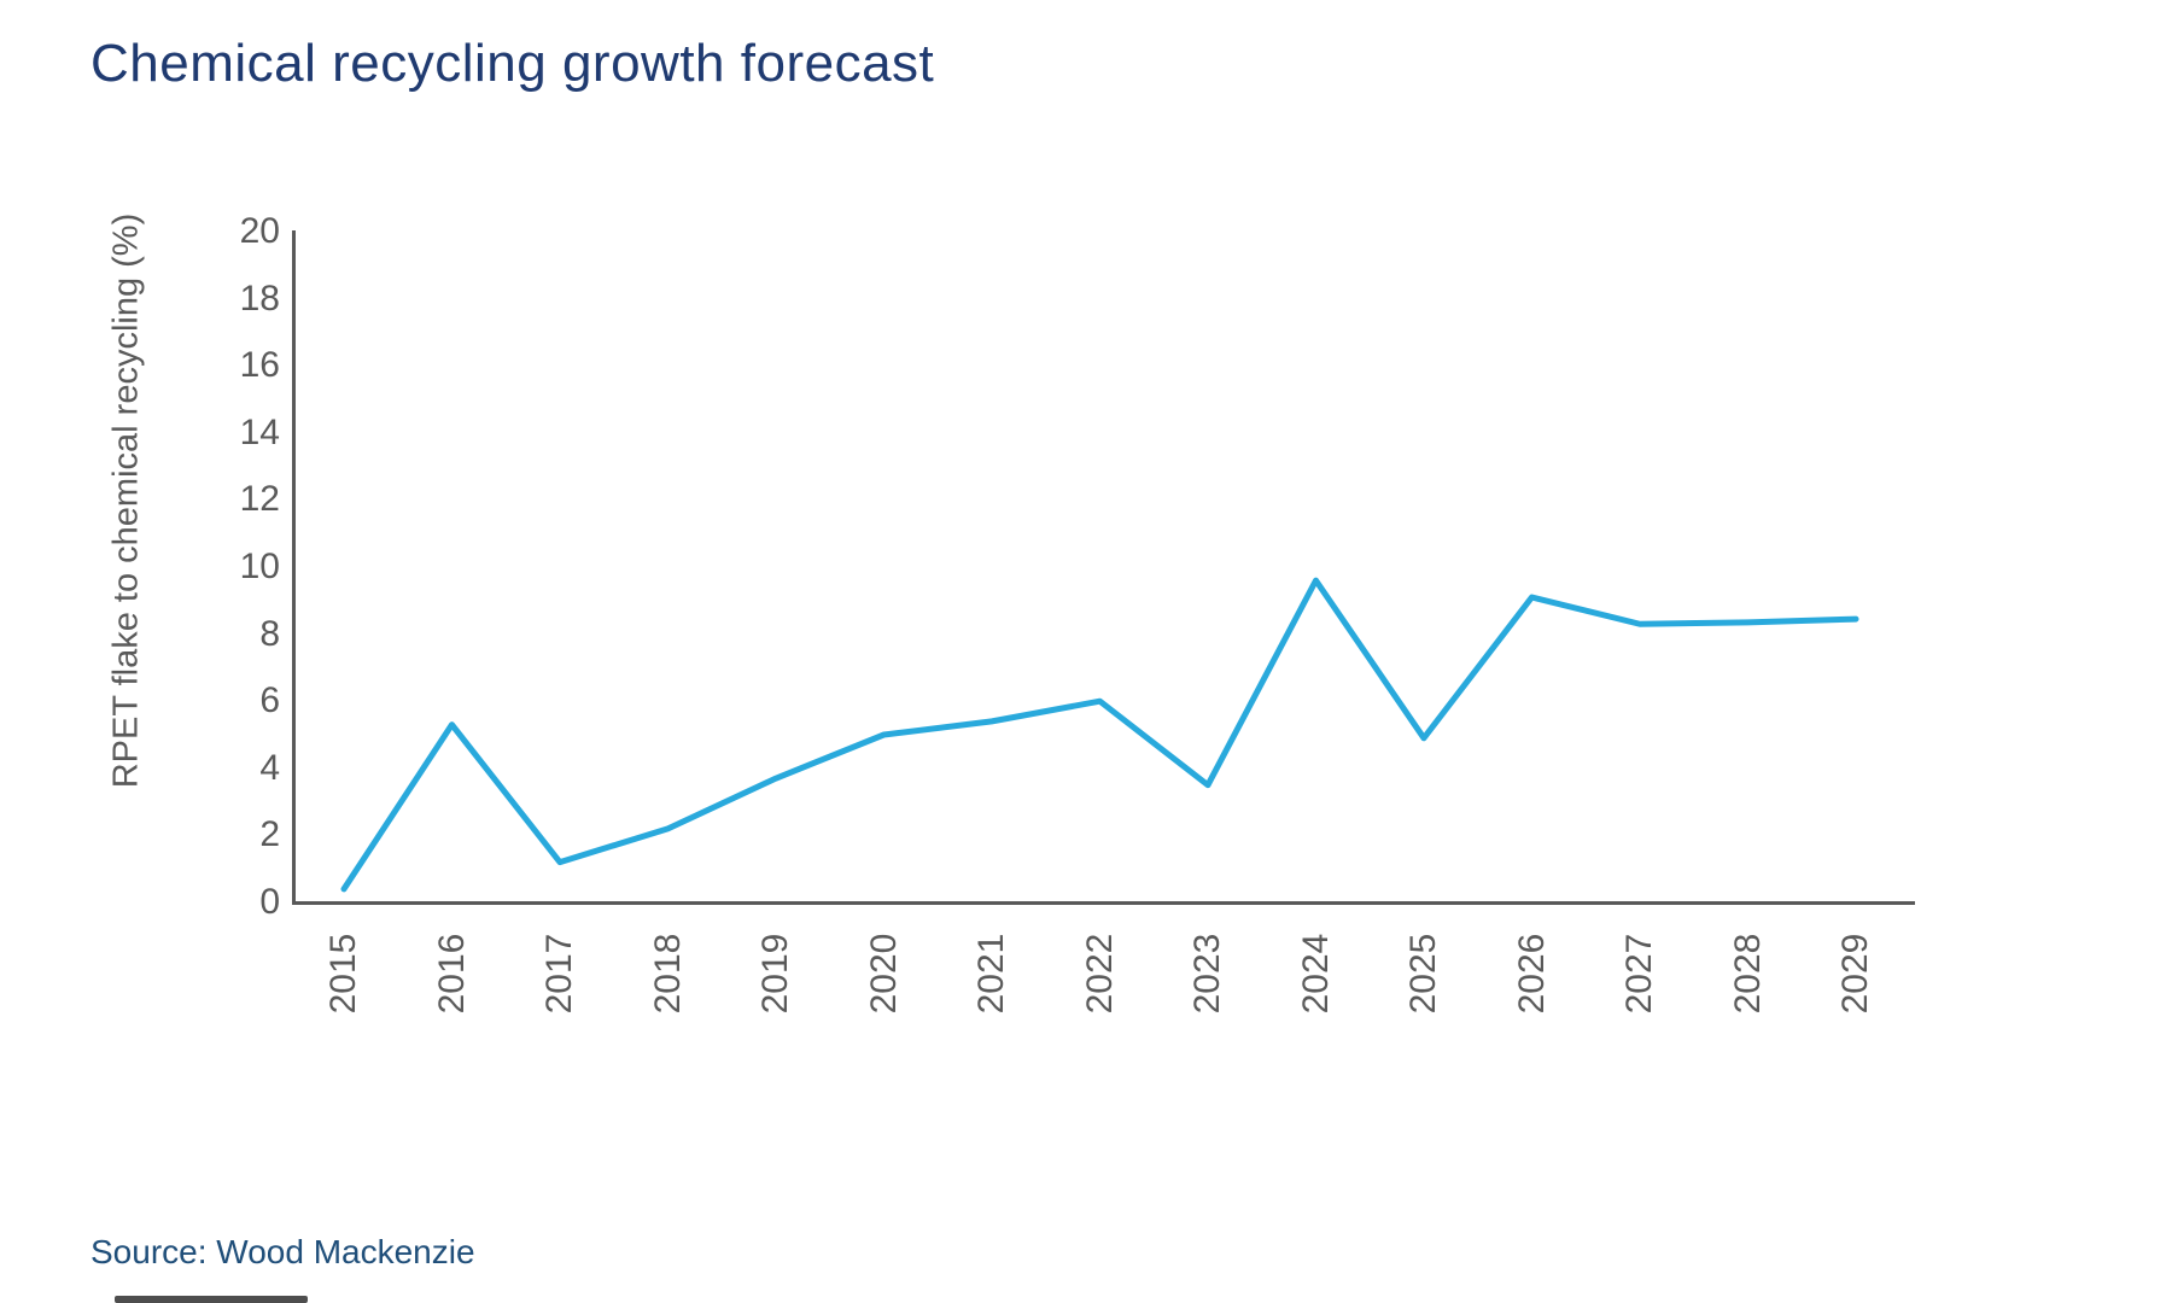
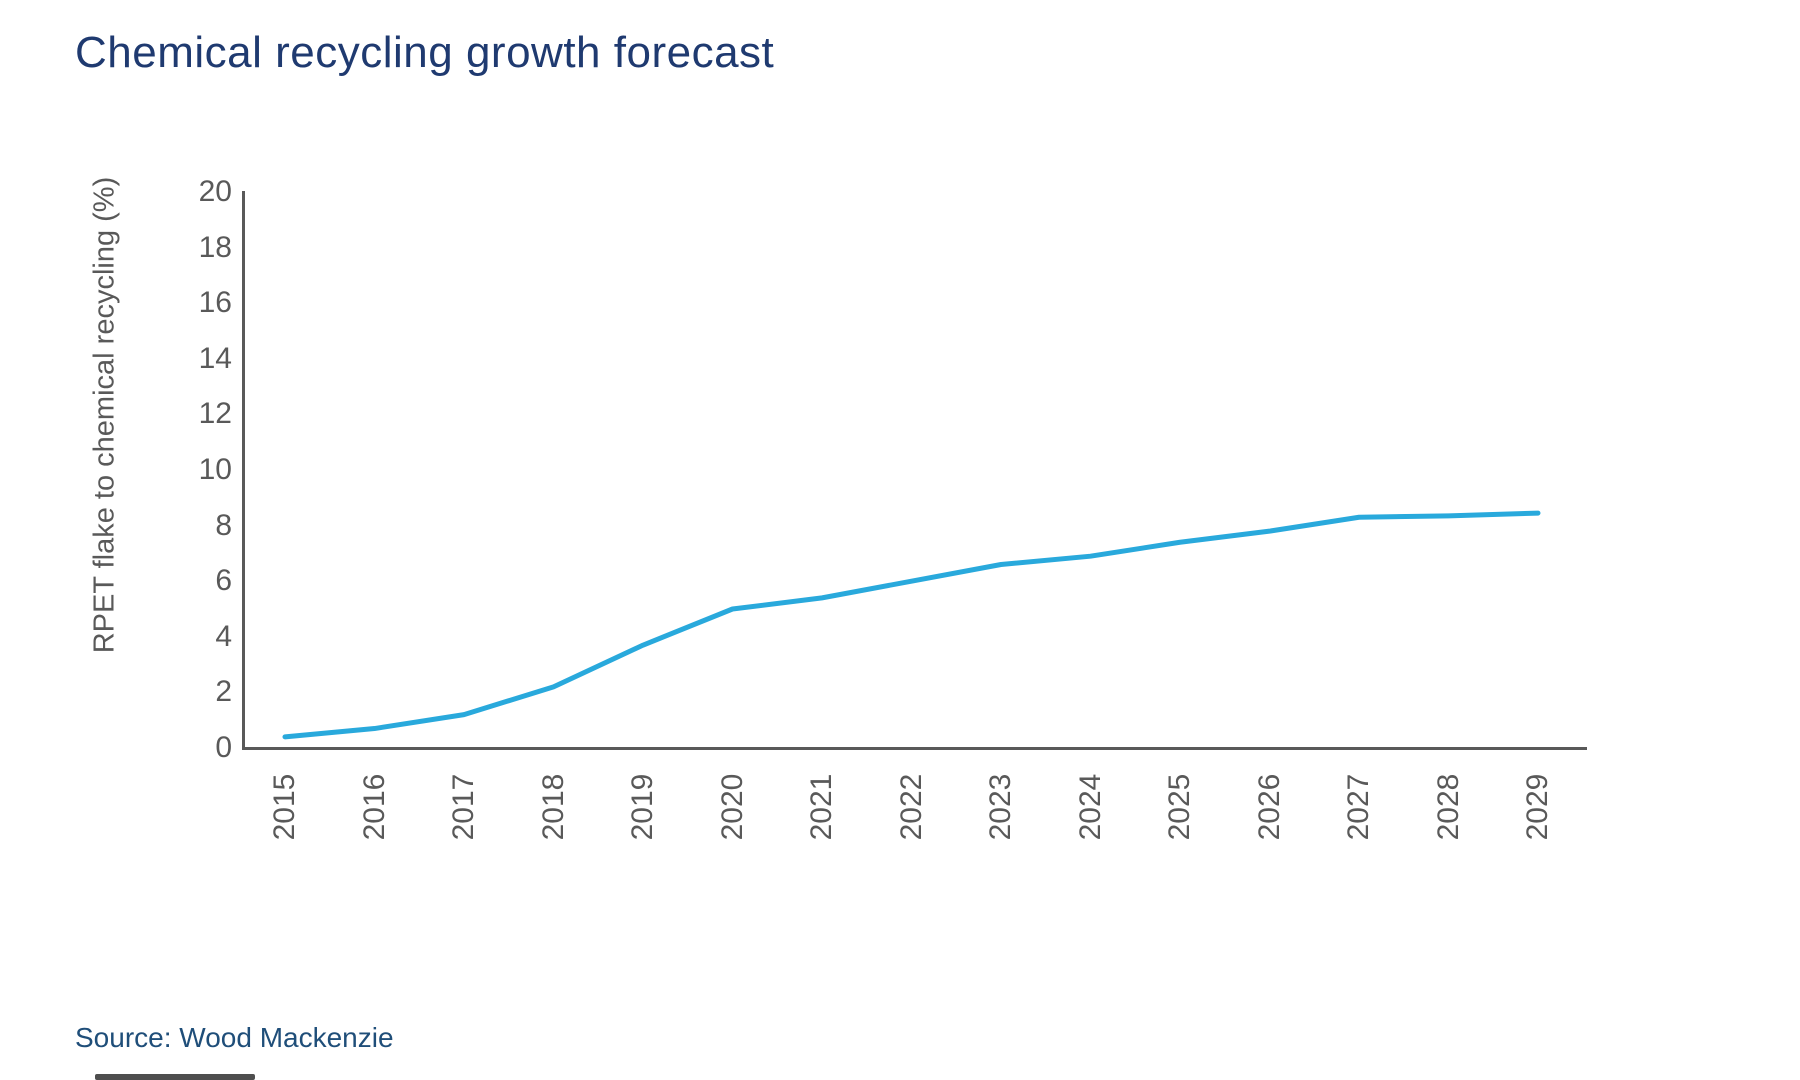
2016: 5.3 -> 0.7
2023: 3.5 -> 6.6
2024: 9.6 -> 6.9
2025: 4.9 -> 7.4
2026: 9.1 -> 7.8
